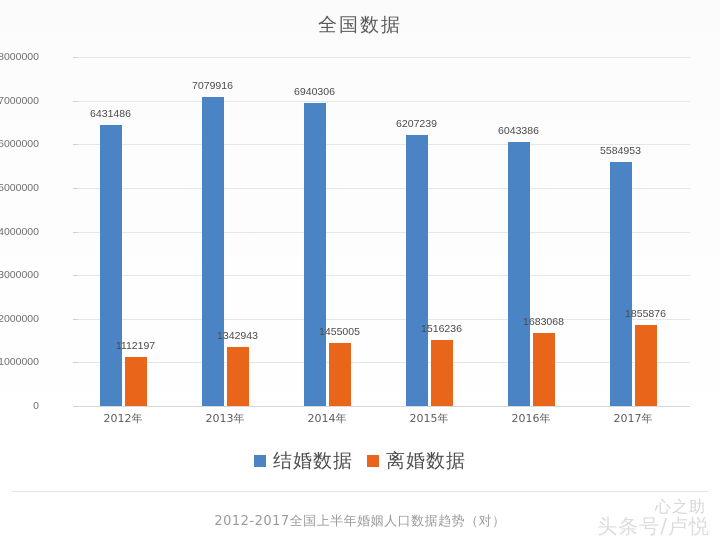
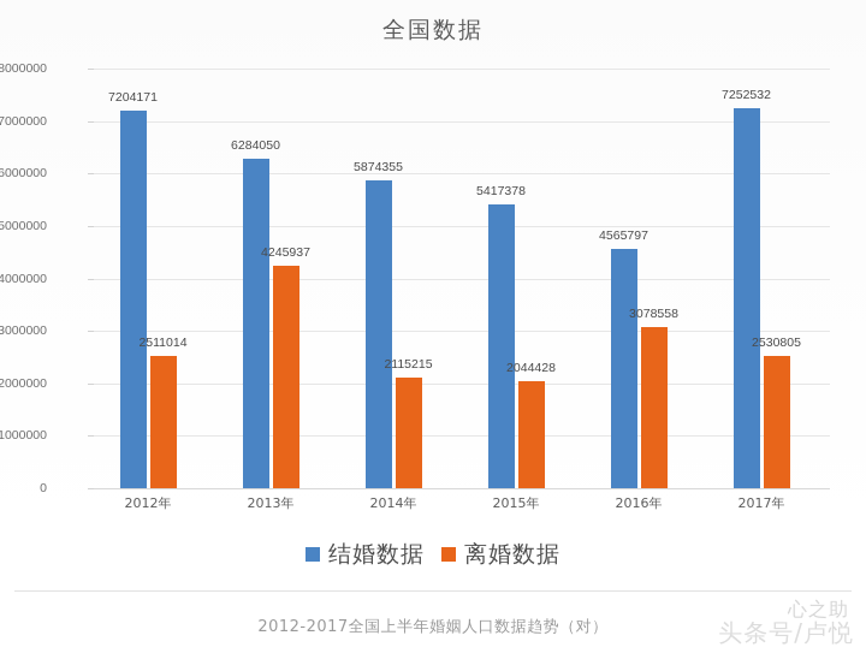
结婚数据/2012年: 6431486 -> 7204171
离婚数据/2012年: 1112197 -> 2511014
结婚数据/2013年: 7079916 -> 6284050
离婚数据/2013年: 1342943 -> 4245937
结婚数据/2014年: 6940306 -> 5874355
离婚数据/2014年: 1455005 -> 2115215
结婚数据/2015年: 6207239 -> 5417378
离婚数据/2015年: 1516236 -> 2044428
结婚数据/2016年: 6043386 -> 4565797
离婚数据/2016年: 1683068 -> 3078558
结婚数据/2017年: 5584953 -> 7252532
离婚数据/2017年: 1855876 -> 2530805
